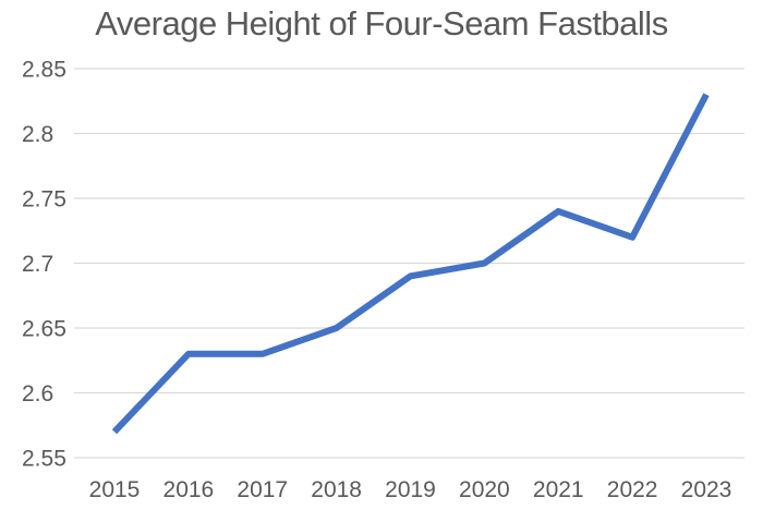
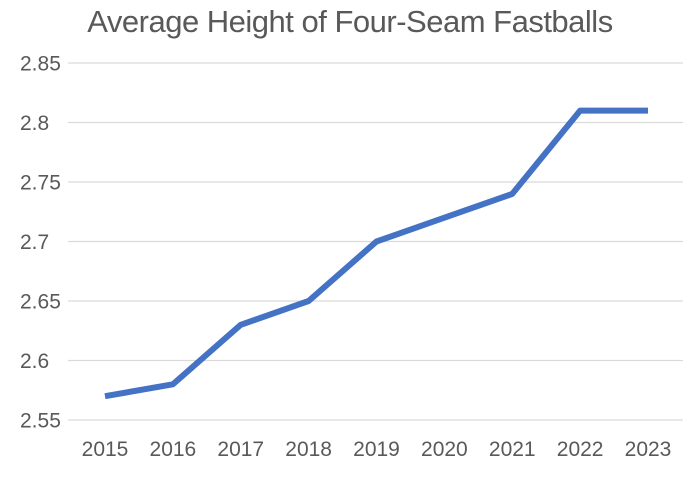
2016: 2.63 -> 2.58
2019: 2.69 -> 2.70
2020: 2.70 -> 2.72
2022: 2.72 -> 2.81
2023: 2.83 -> 2.81
